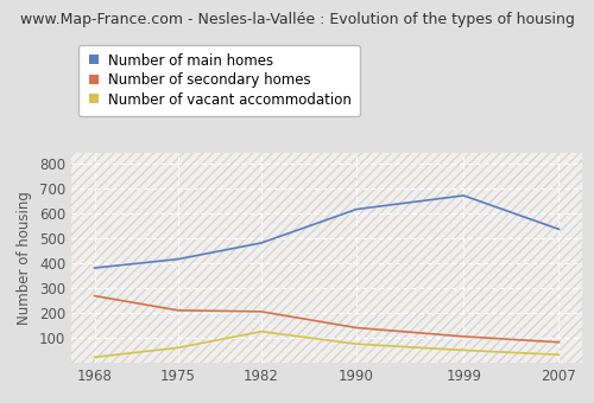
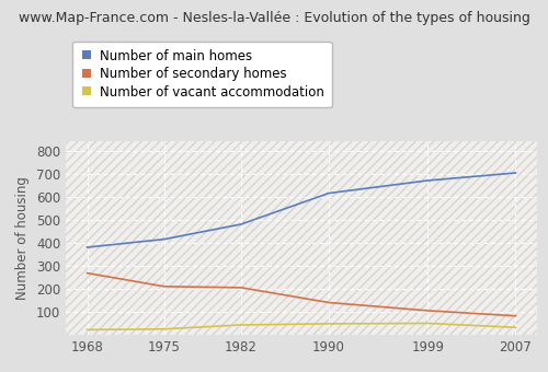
Number of vacant accommodation/1975: 60 -> 25
Number of vacant accommodation/1982: 125 -> 43
Number of vacant accommodation/1990: 75 -> 48
Number of main homes/2007: 535 -> 703
